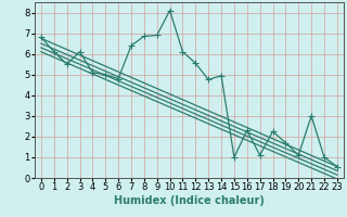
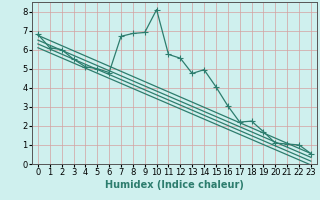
2: 5.5 -> 6.0
3: 6.1 -> 5.5
7: 6.4 -> 6.7
11: 6.1 -> 5.8
15: 1.0 -> 4.0
16: 2.3 -> 3.0
17: 1.1 -> 2.2
21: 3.0 -> 1.1
